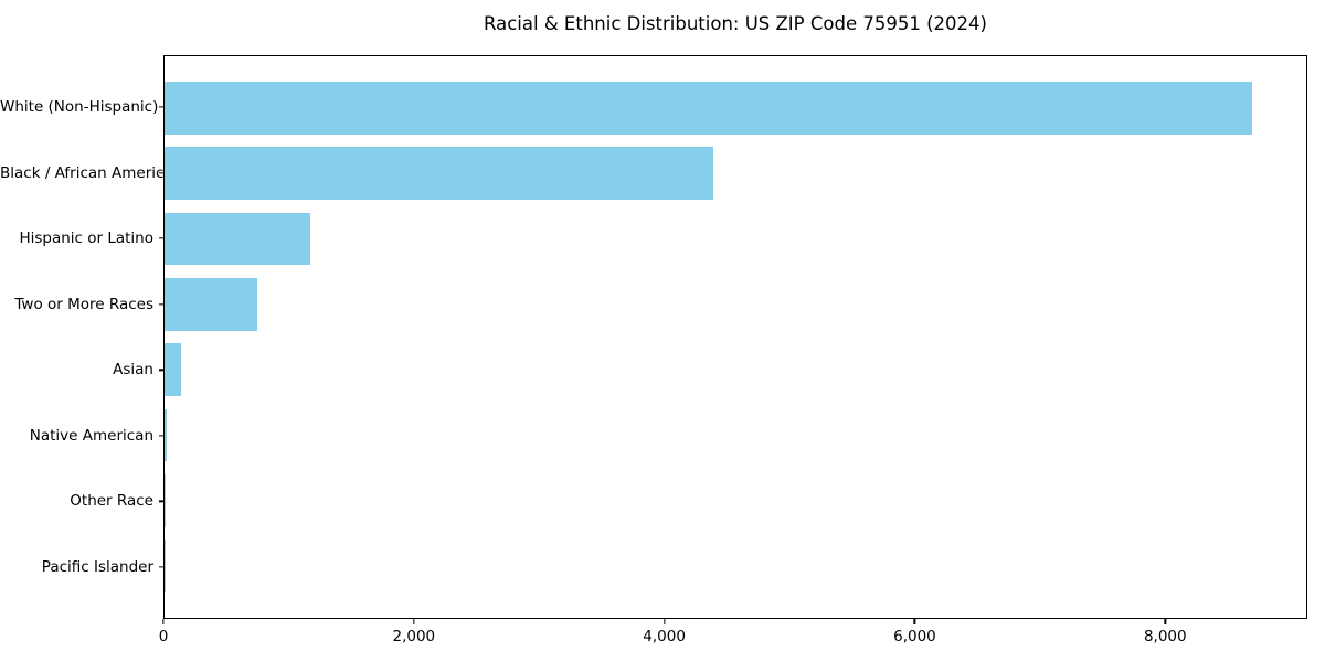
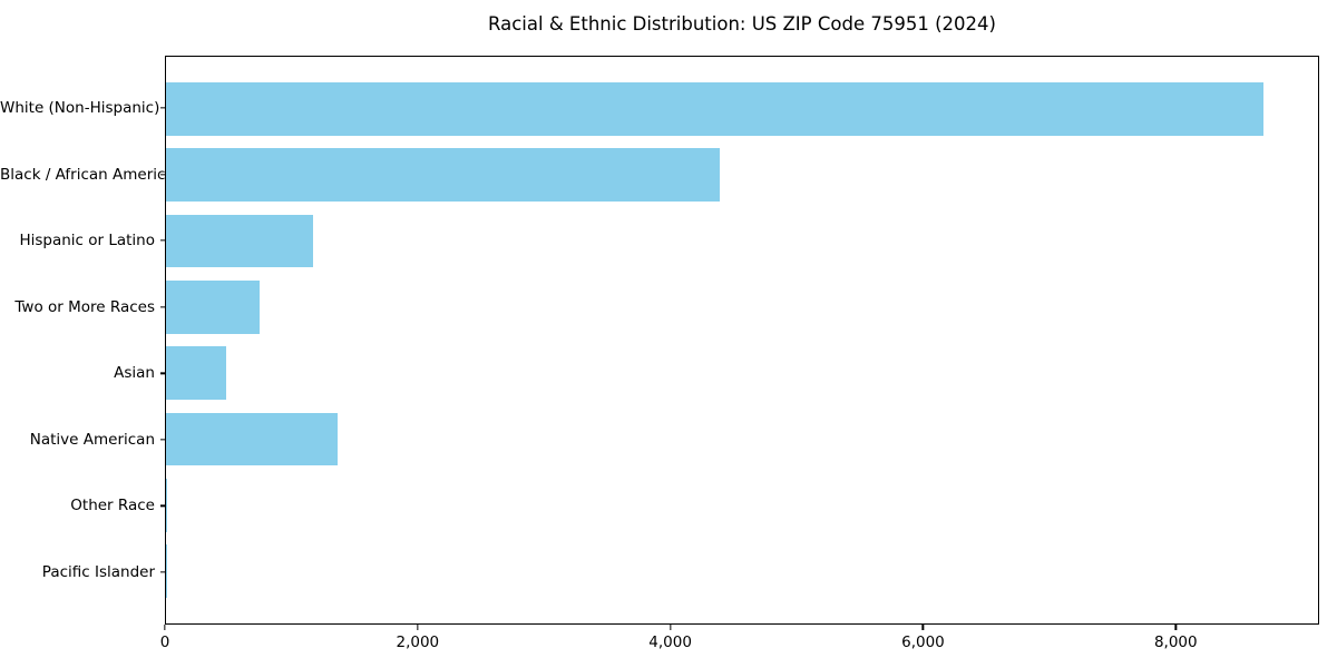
Asian: 140 -> 480
Native American: 20 -> 1360
